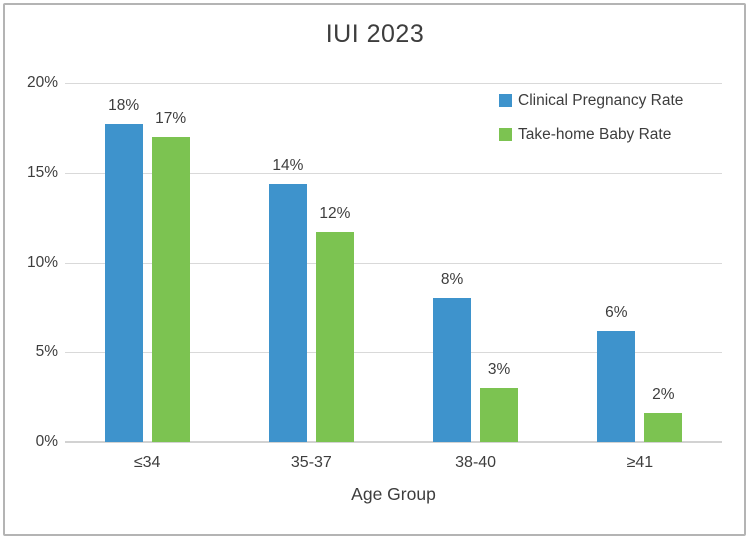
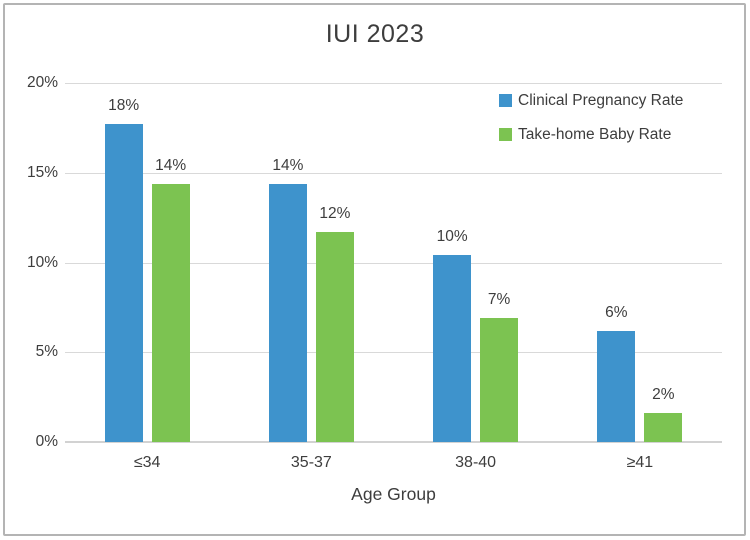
Take-home Baby Rate/≤34: 17% -> 14%
Clinical Pregnancy Rate/38-40: 8% -> 10%
Take-home Baby Rate/38-40: 3% -> 7%
